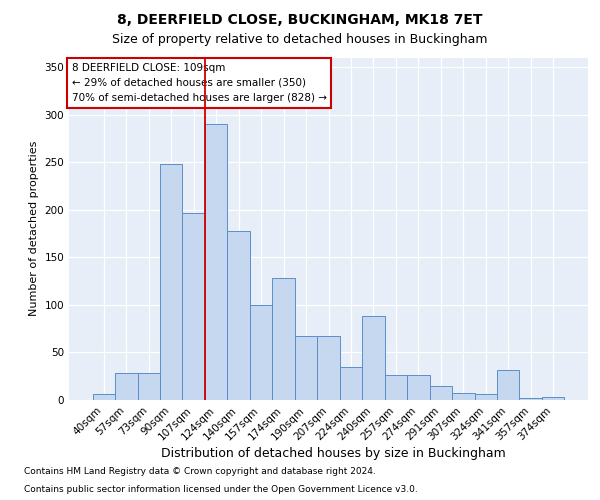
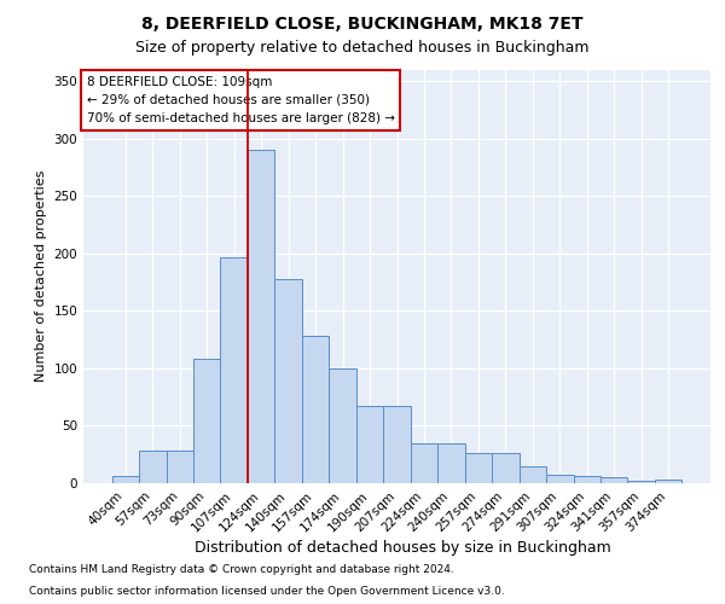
90sqm: 248 -> 108
157sqm: 100 -> 128
174sqm: 128 -> 100
240sqm: 88 -> 35
341sqm: 32 -> 5
